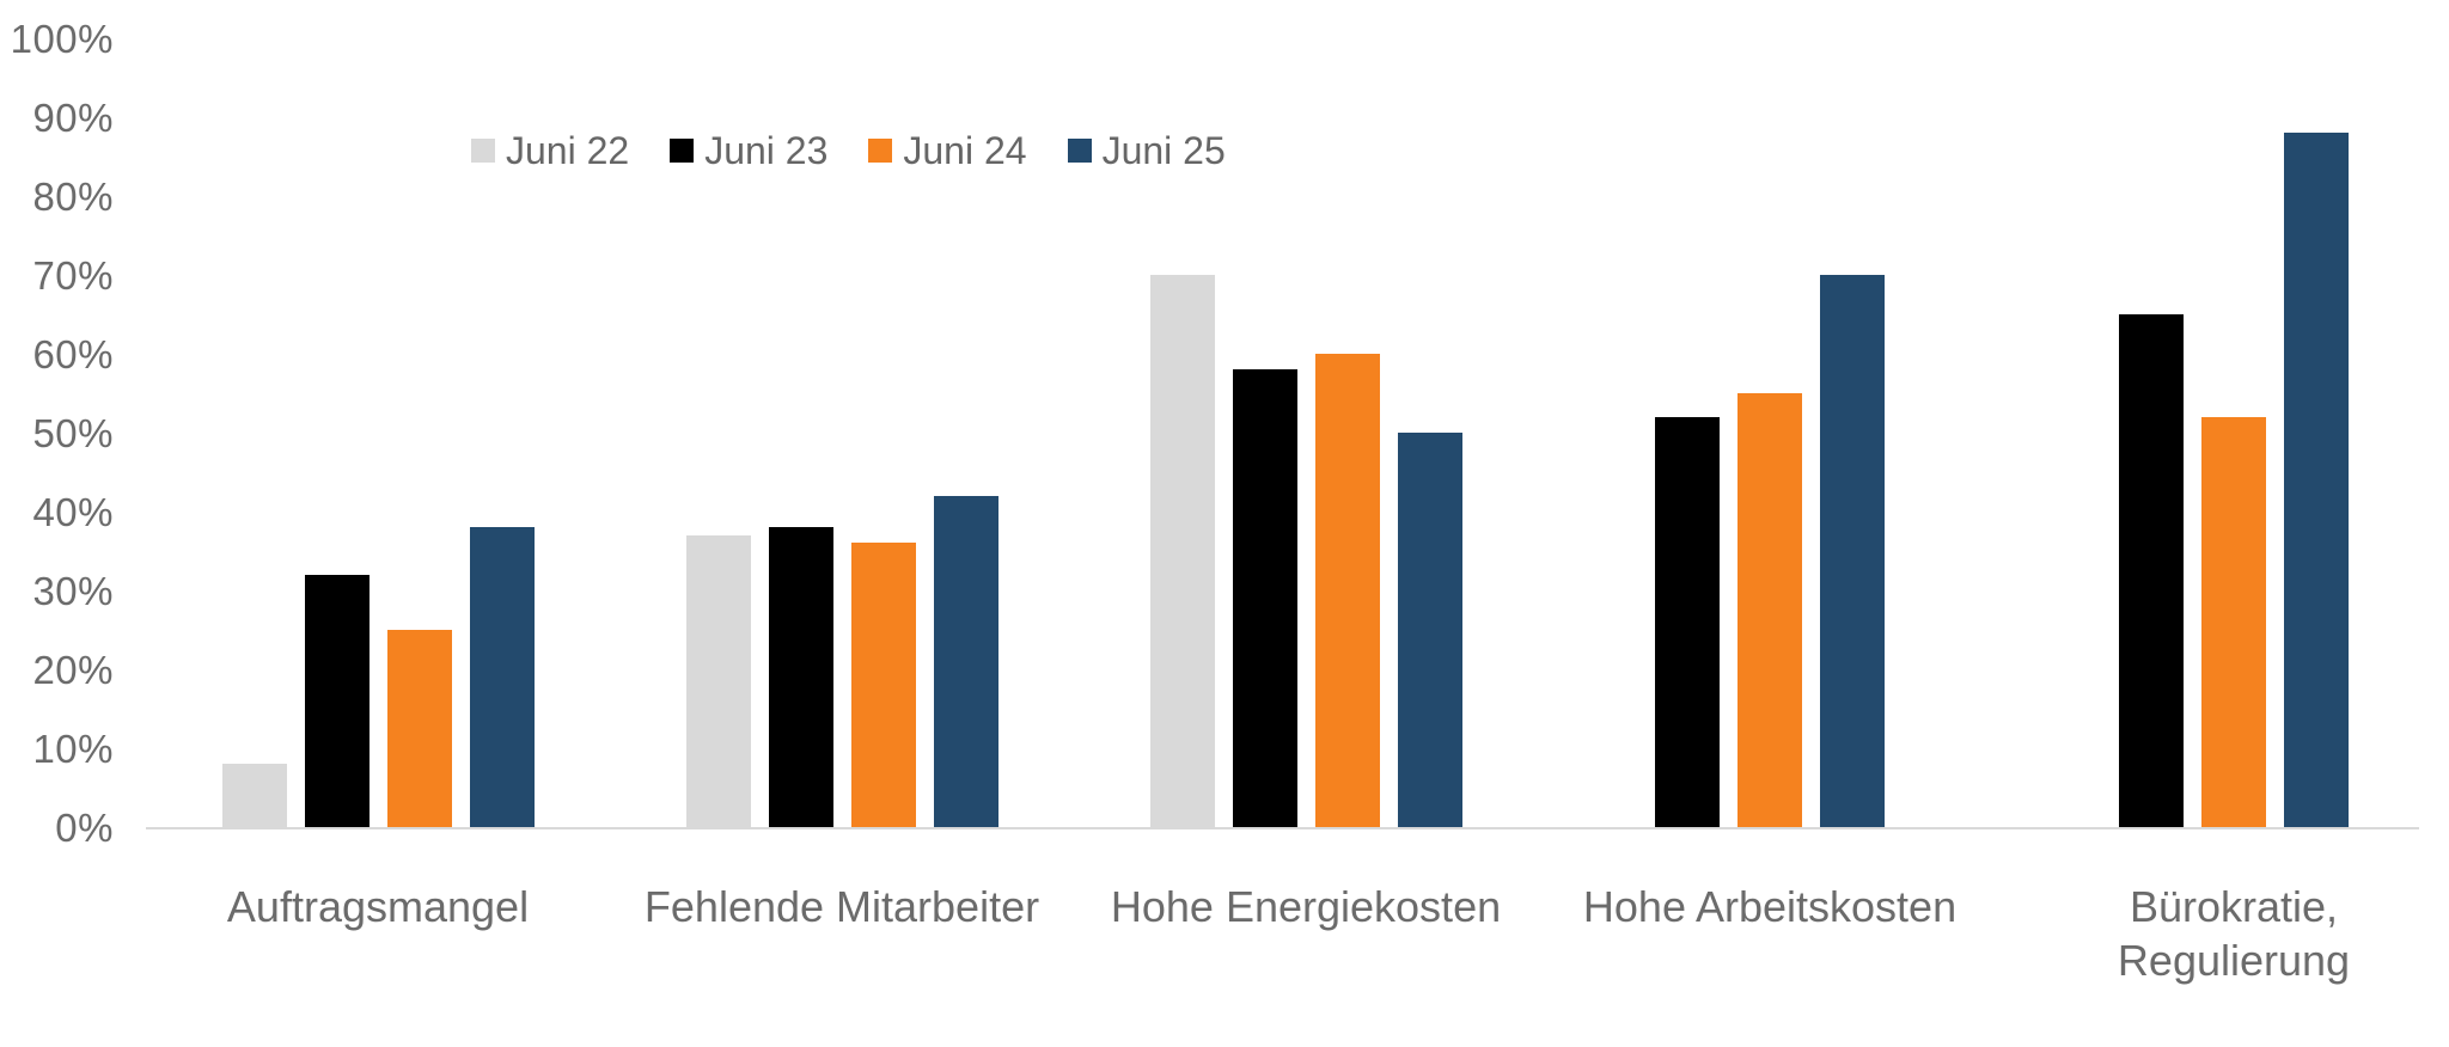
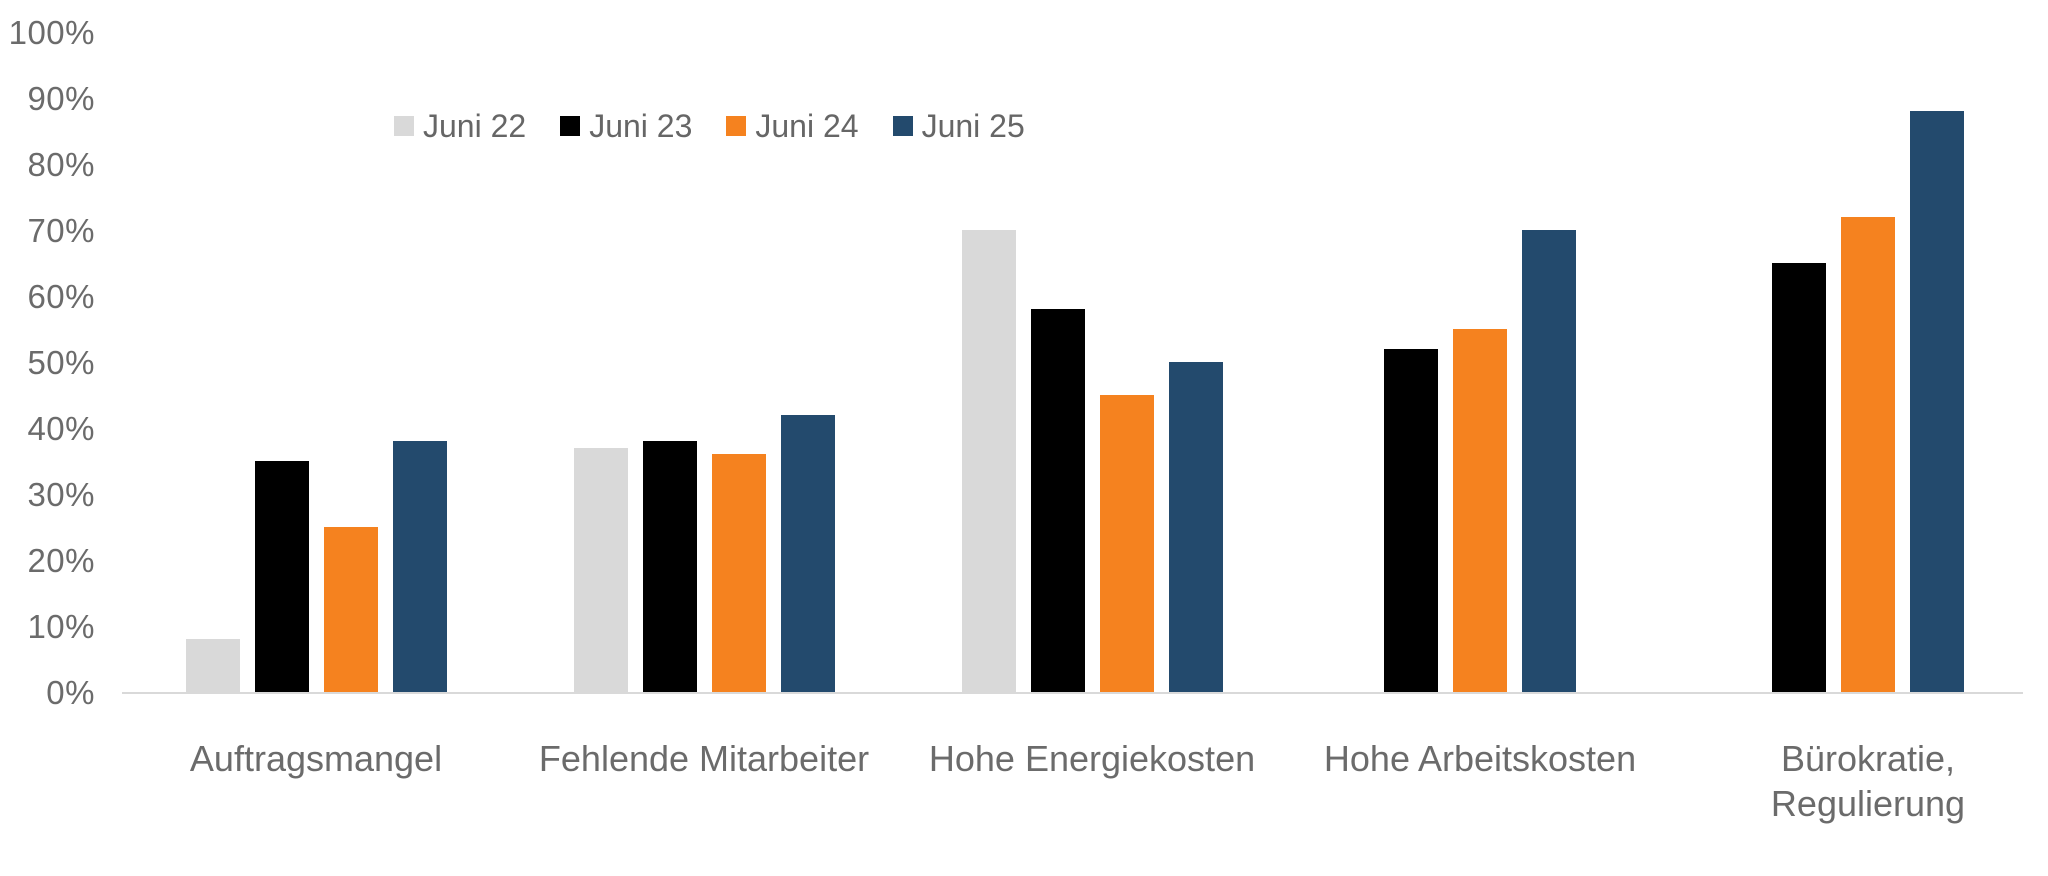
Juni 23/Auftragsmangel: 32% -> 35%
Juni 24/Hohe Energiekosten: 60% -> 45%
Juni 24/Bürokratie, Regulierung: 52% -> 72%
